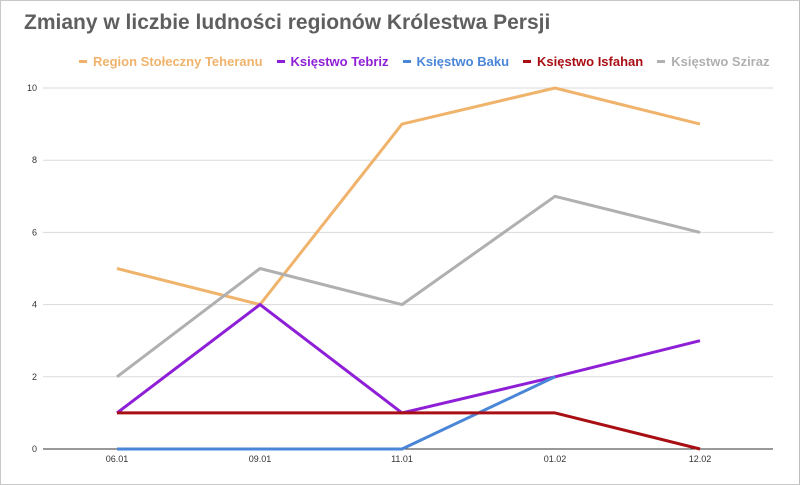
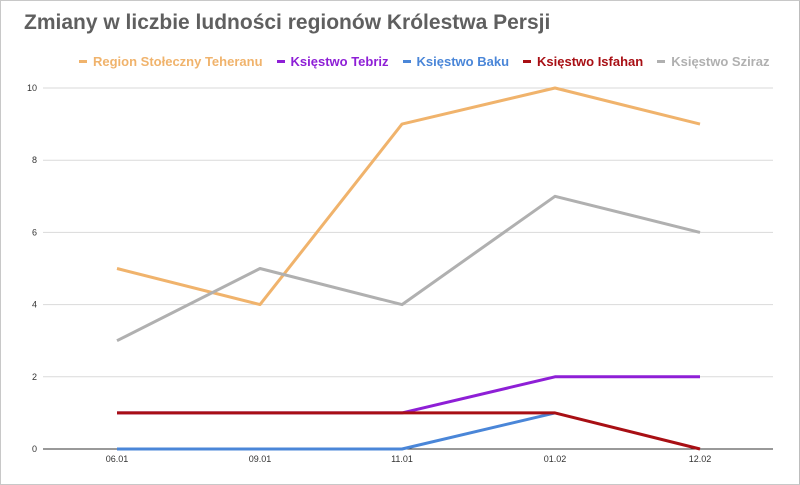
Księstwo Sziraz/06.01: 2 -> 3
Księstwo Tebriz/09.01: 4 -> 1
Księstwo Baku/01.02: 2 -> 1
Księstwo Tebriz/12.02: 3 -> 2
